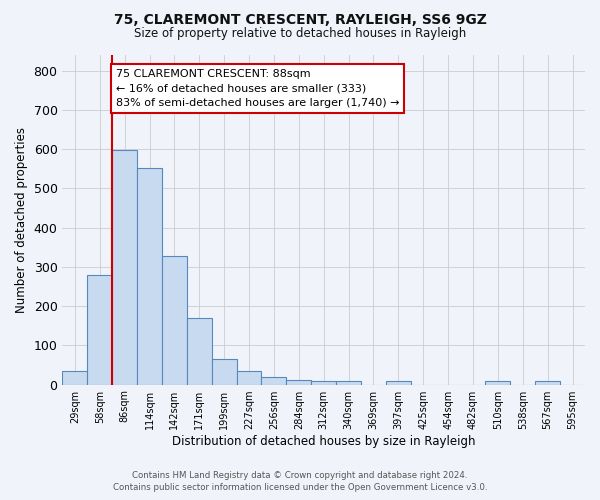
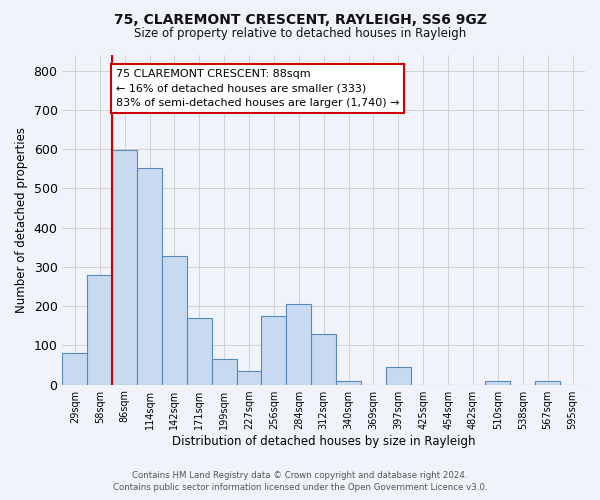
29sqm: 35 -> 80
256sqm: 20 -> 175
284sqm: 12 -> 205
312sqm: 8 -> 130
397sqm: 8 -> 45
